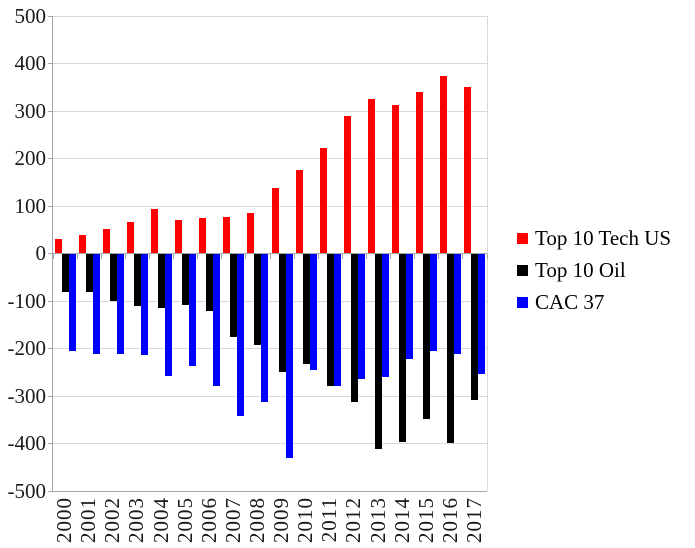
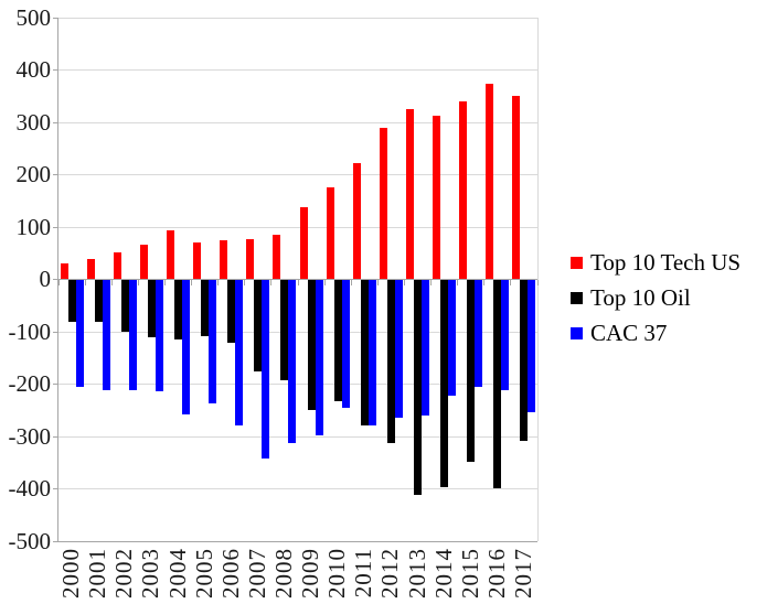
CAC 37/2009: -430 -> -300
